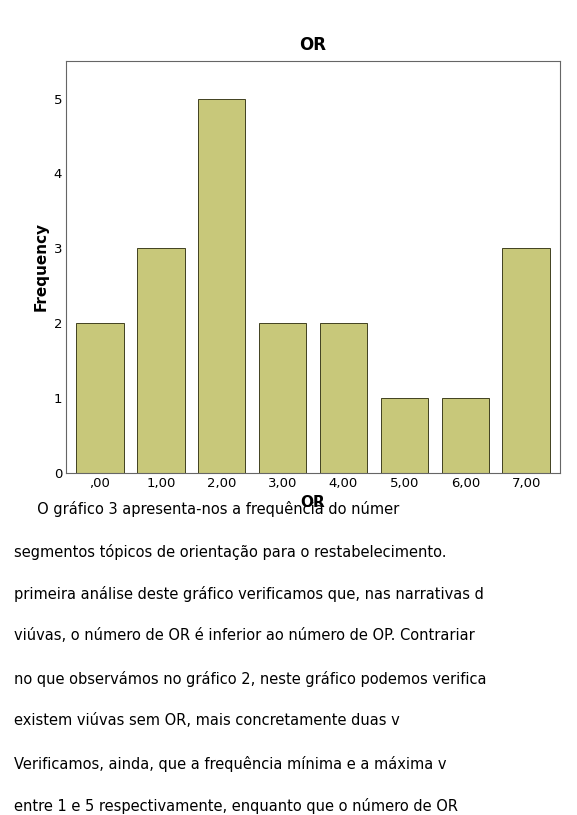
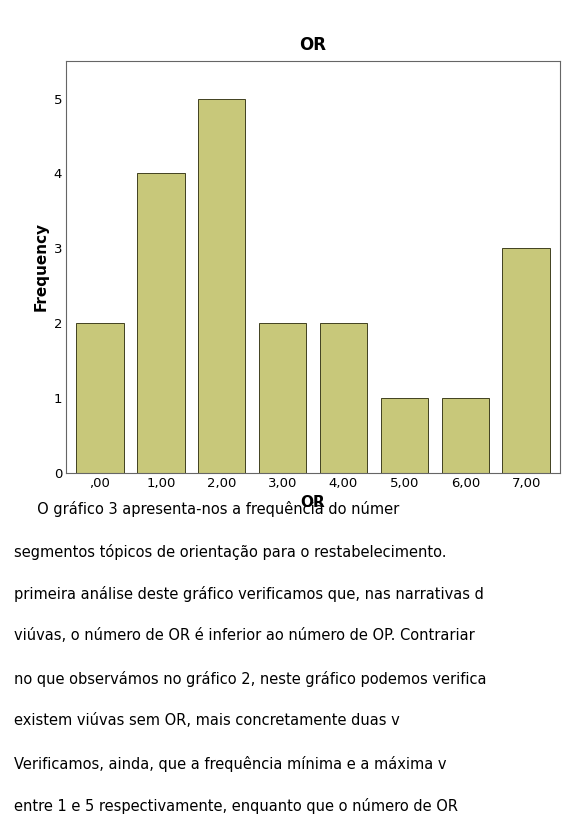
1,00: 3 -> 4
